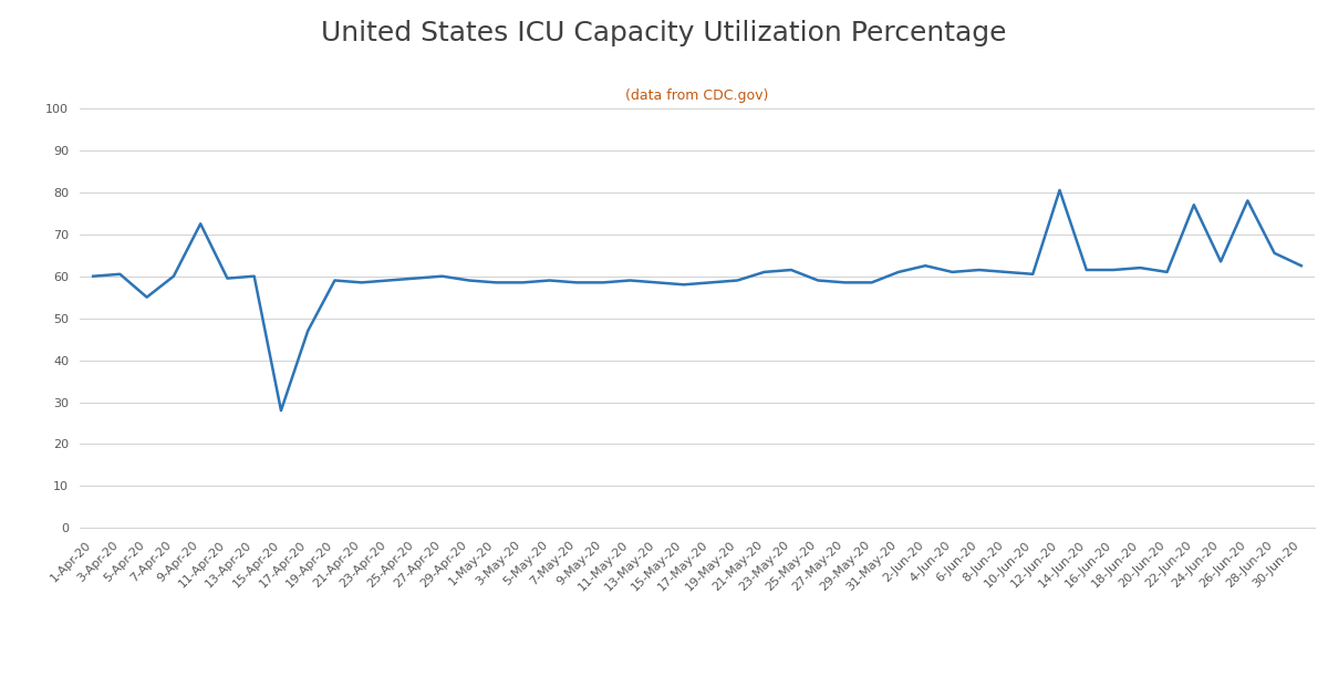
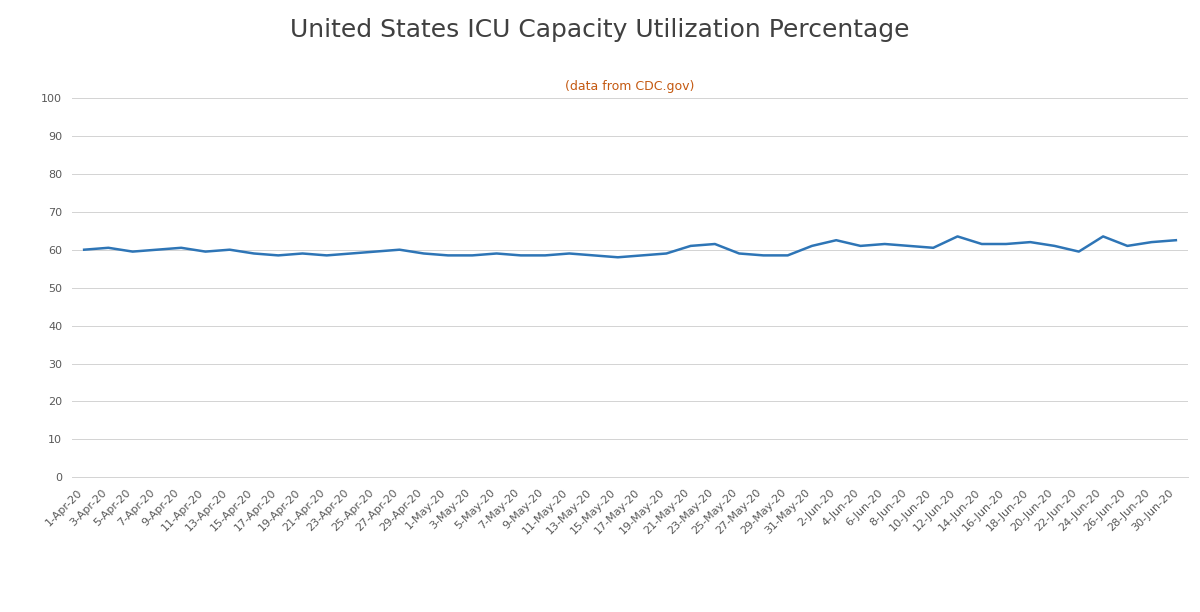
5-Apr-20: 55.0 -> 59.5
9-Apr-20: 72.5 -> 60.5
15-Apr-20: 28.0 -> 59.0
17-Apr-20: 47.0 -> 58.5
12-Jun-20: 80.5 -> 63.5
22-Jun-20: 77.0 -> 59.5
26-Jun-20: 78.0 -> 61.0
28-Jun-20: 65.5 -> 62.0
